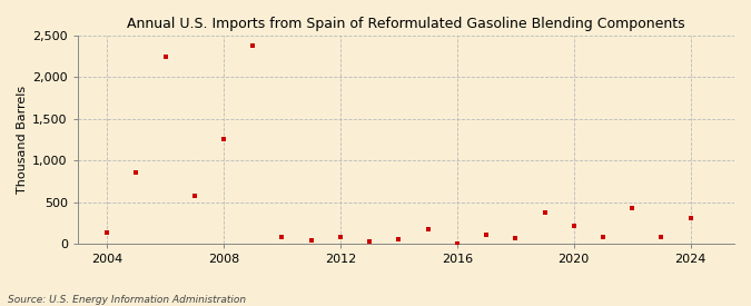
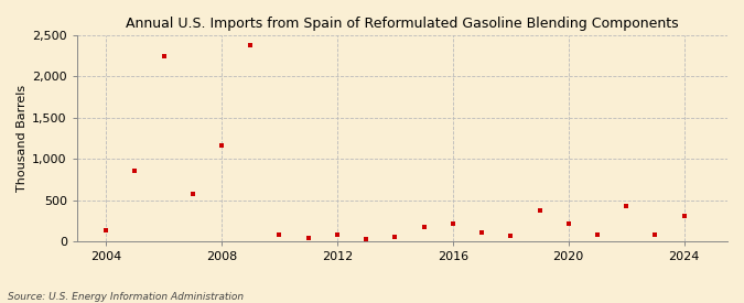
2008: 1,250 -> 1,160
2016: 0 -> 220
